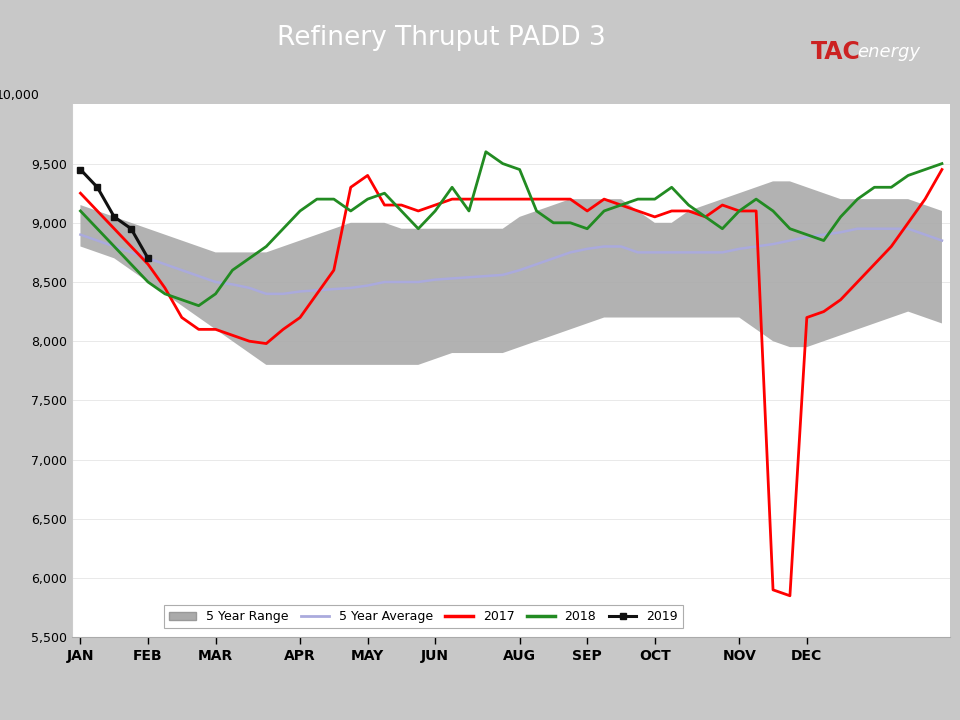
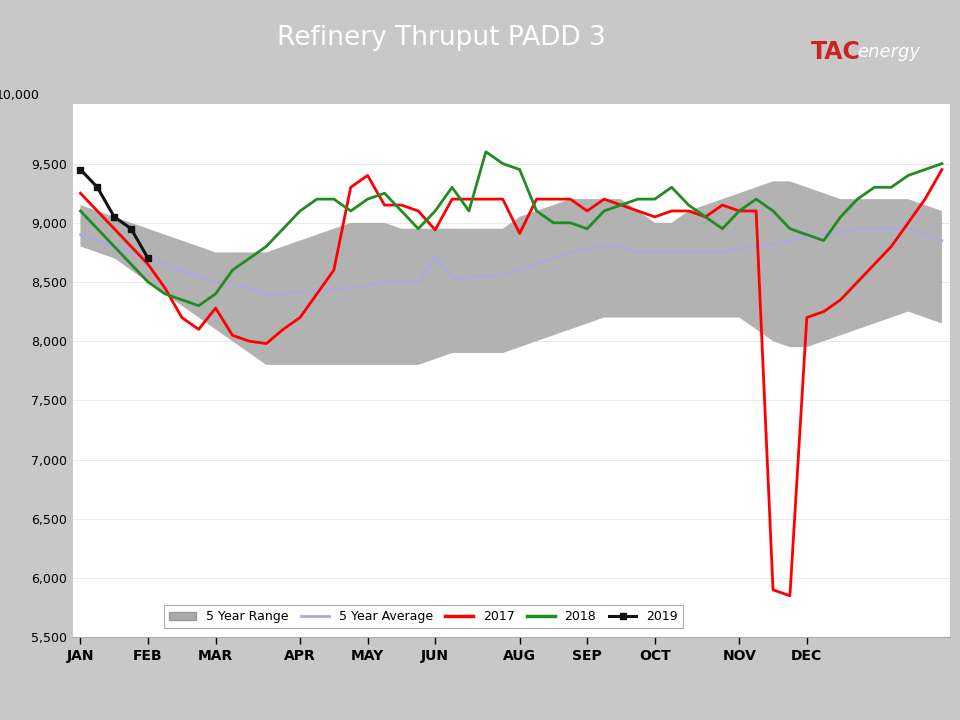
2017/MAR: 8,100 -> 8,280
5 Year Average/JUN: 8,520 -> 8,710
2017/JUN: 9,150 -> 8,940
2017/AUG: 9,200 -> 8,910
